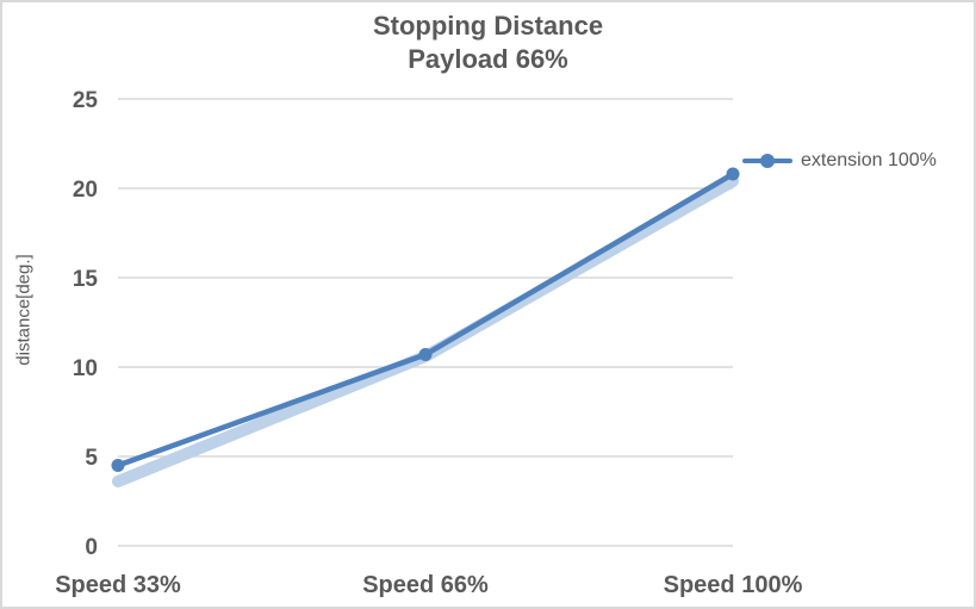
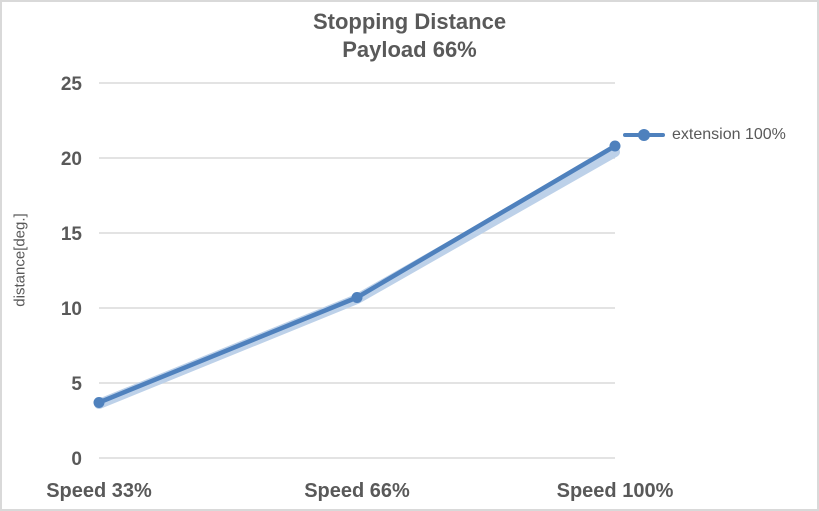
Speed 33%: 4.5 -> 3.7
